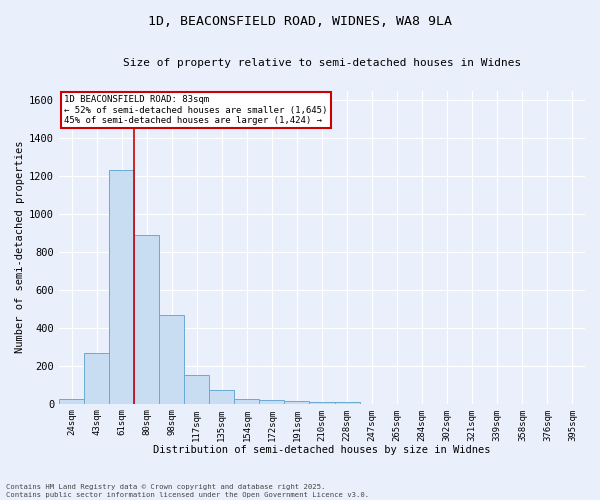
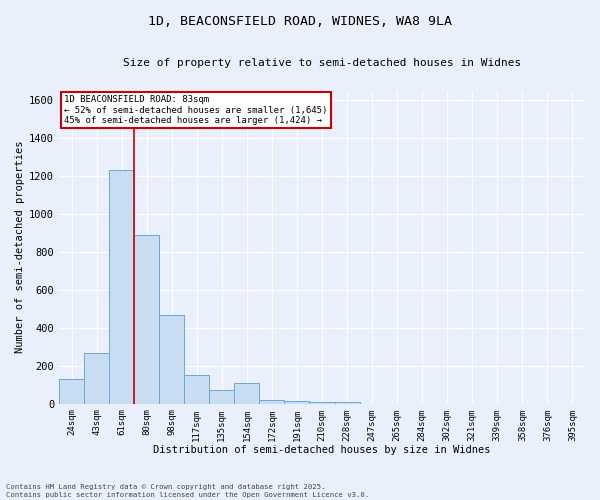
24sqm: 20 -> 130
154sqm: 20 -> 110
